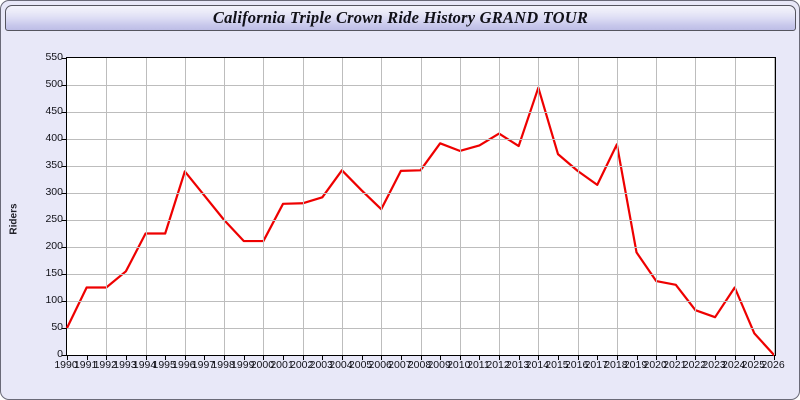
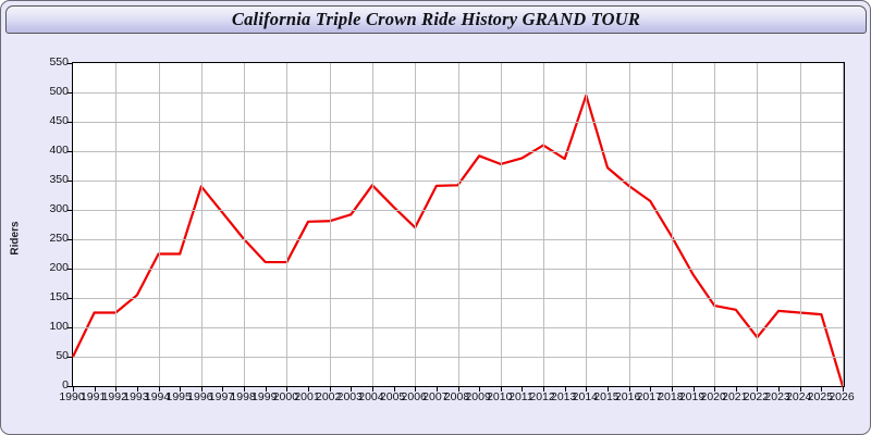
2018: 390 -> 260
2023: 70 -> 130
2025: 40 -> 120
